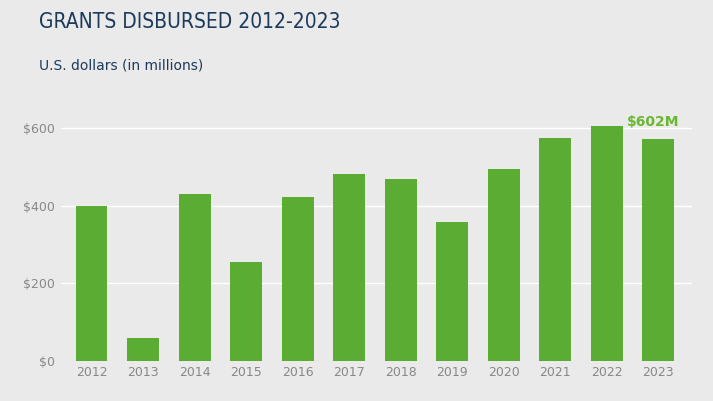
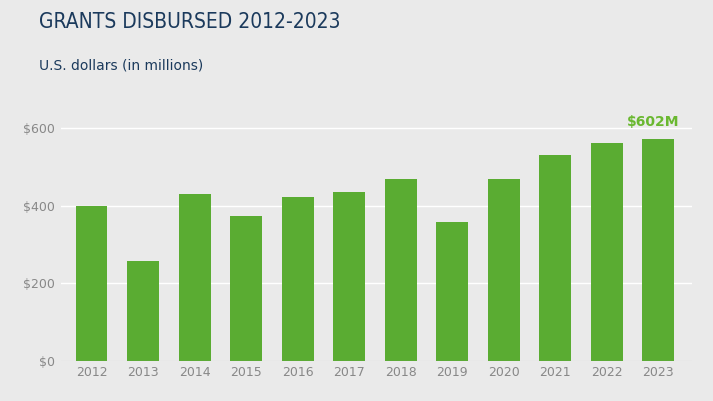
2013: $60 -> $258
2015: $255 -> $372
2017: $480 -> $435
2020: $495 -> $468
2021: $575 -> $530
2022: $605 -> $560
